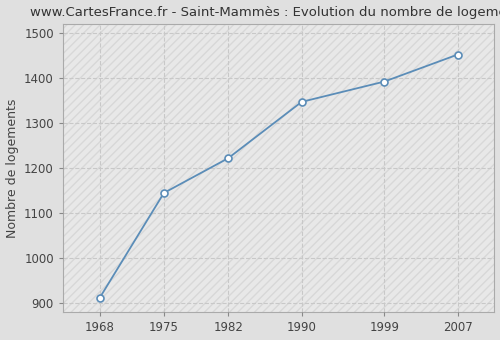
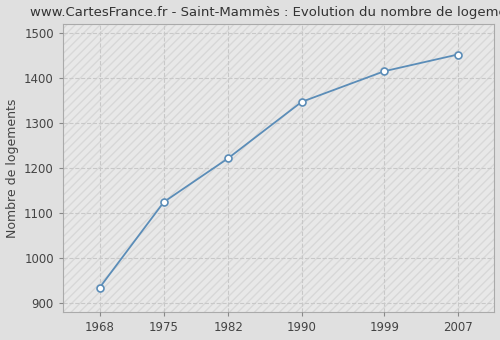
1968: 912 -> 935
1975: 1145 -> 1125
1999: 1392 -> 1415
